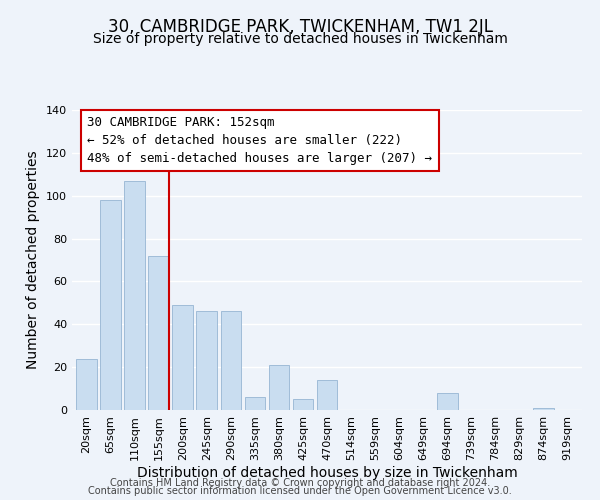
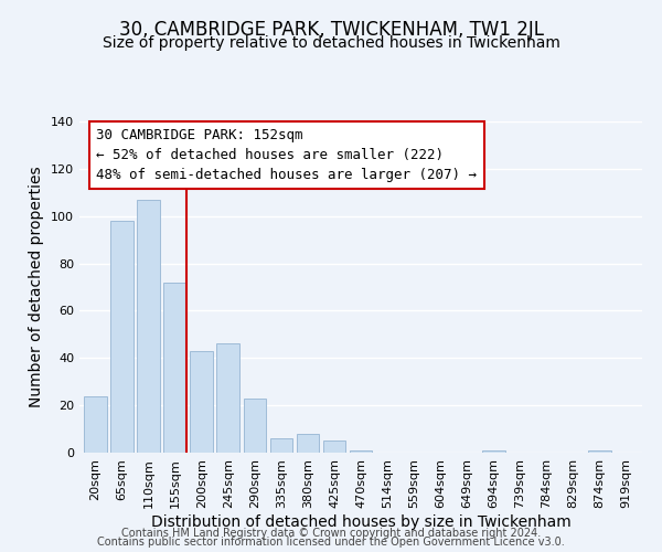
200sqm: 49 -> 43
290sqm: 46 -> 23
380sqm: 21 -> 8
470sqm: 14 -> 1
694sqm: 8 -> 1
